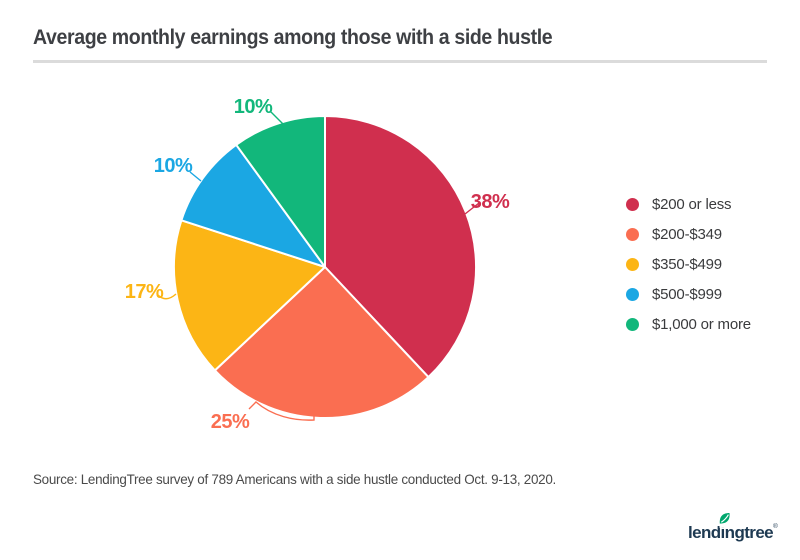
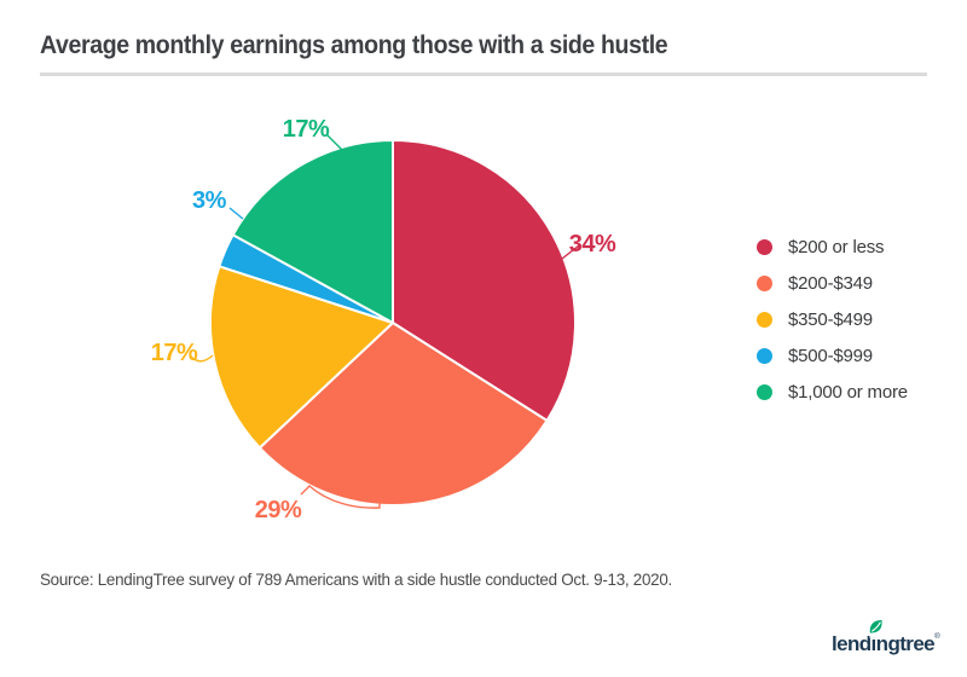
$200 or less: 38% -> 34%
$200-$349: 25% -> 29%
$500-$999: 10% -> 3%
$1,000 or more: 10% -> 17%
